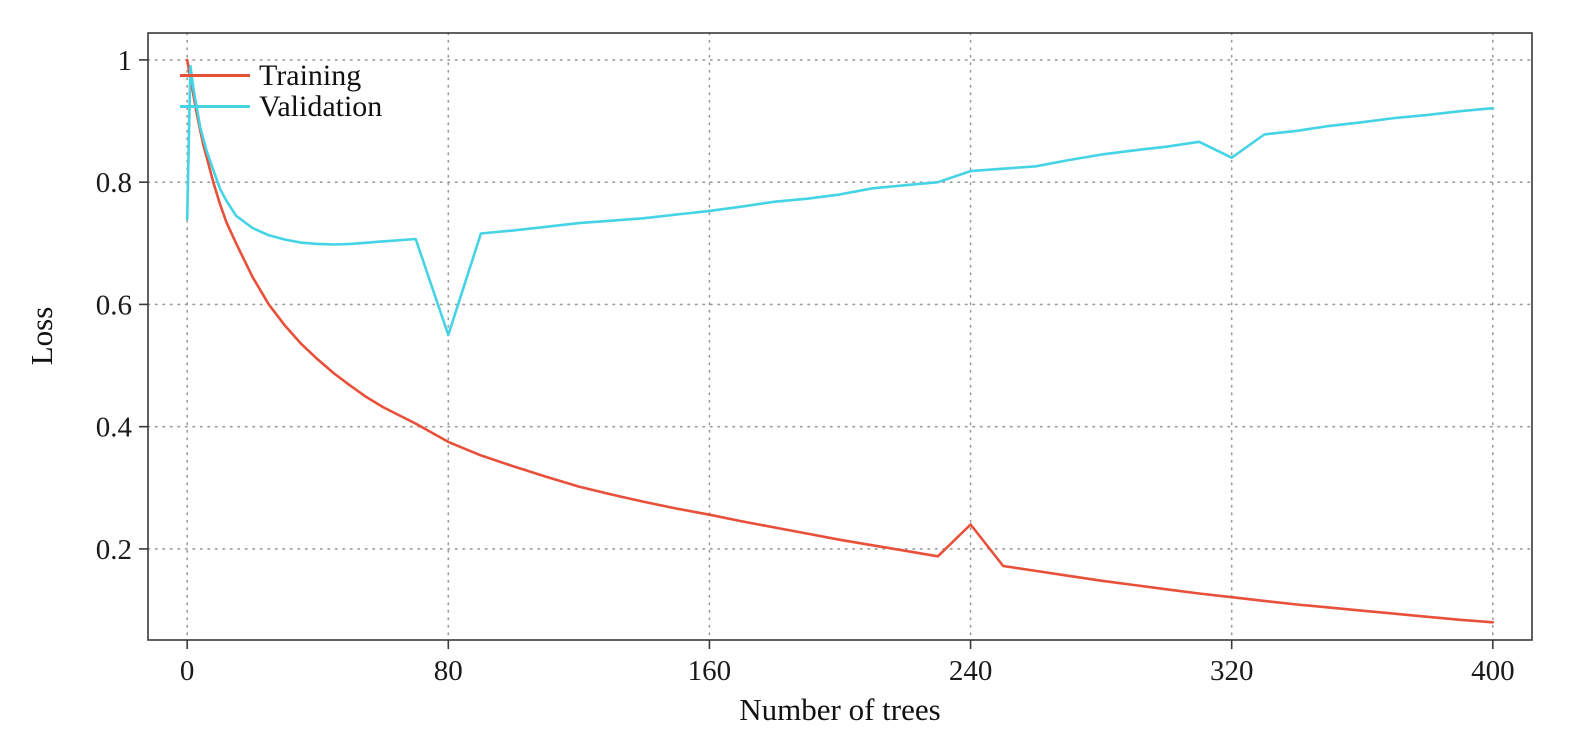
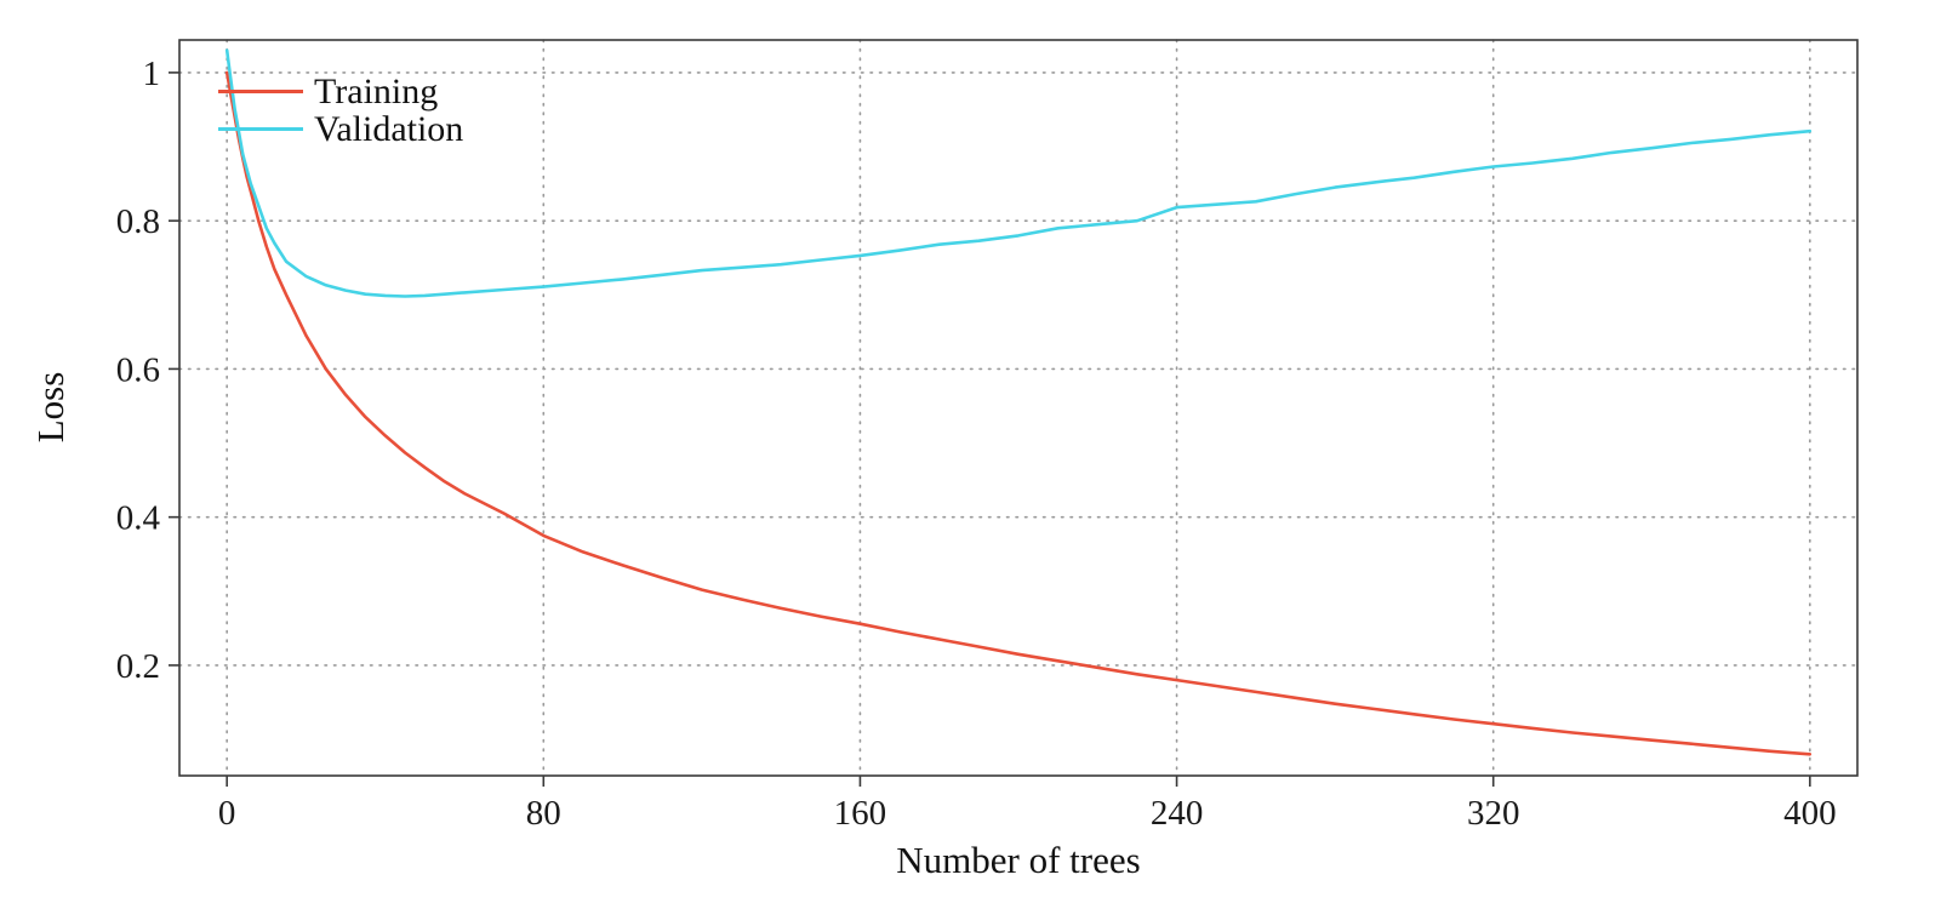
Validation/0: 0.74 -> 1.03
Validation/80: 0.55 -> 0.71
Training/240: 0.24 -> 0.18
Validation/320: 0.84 -> 0.87
